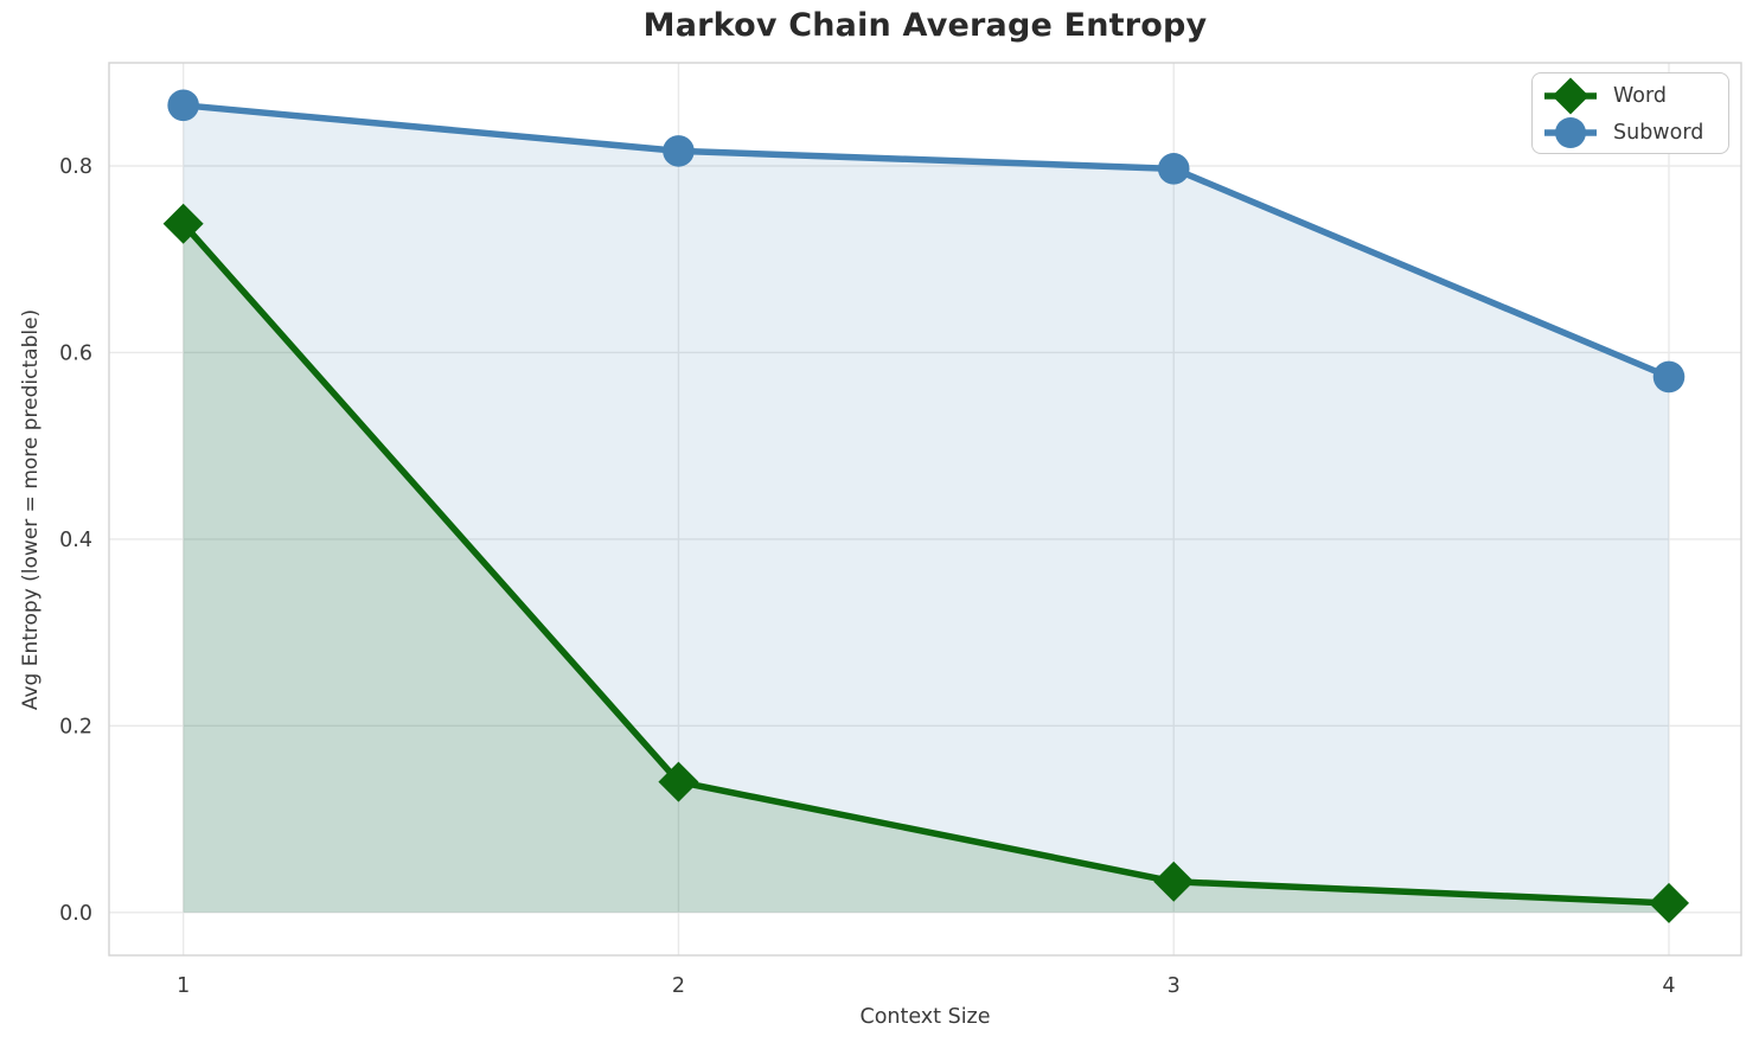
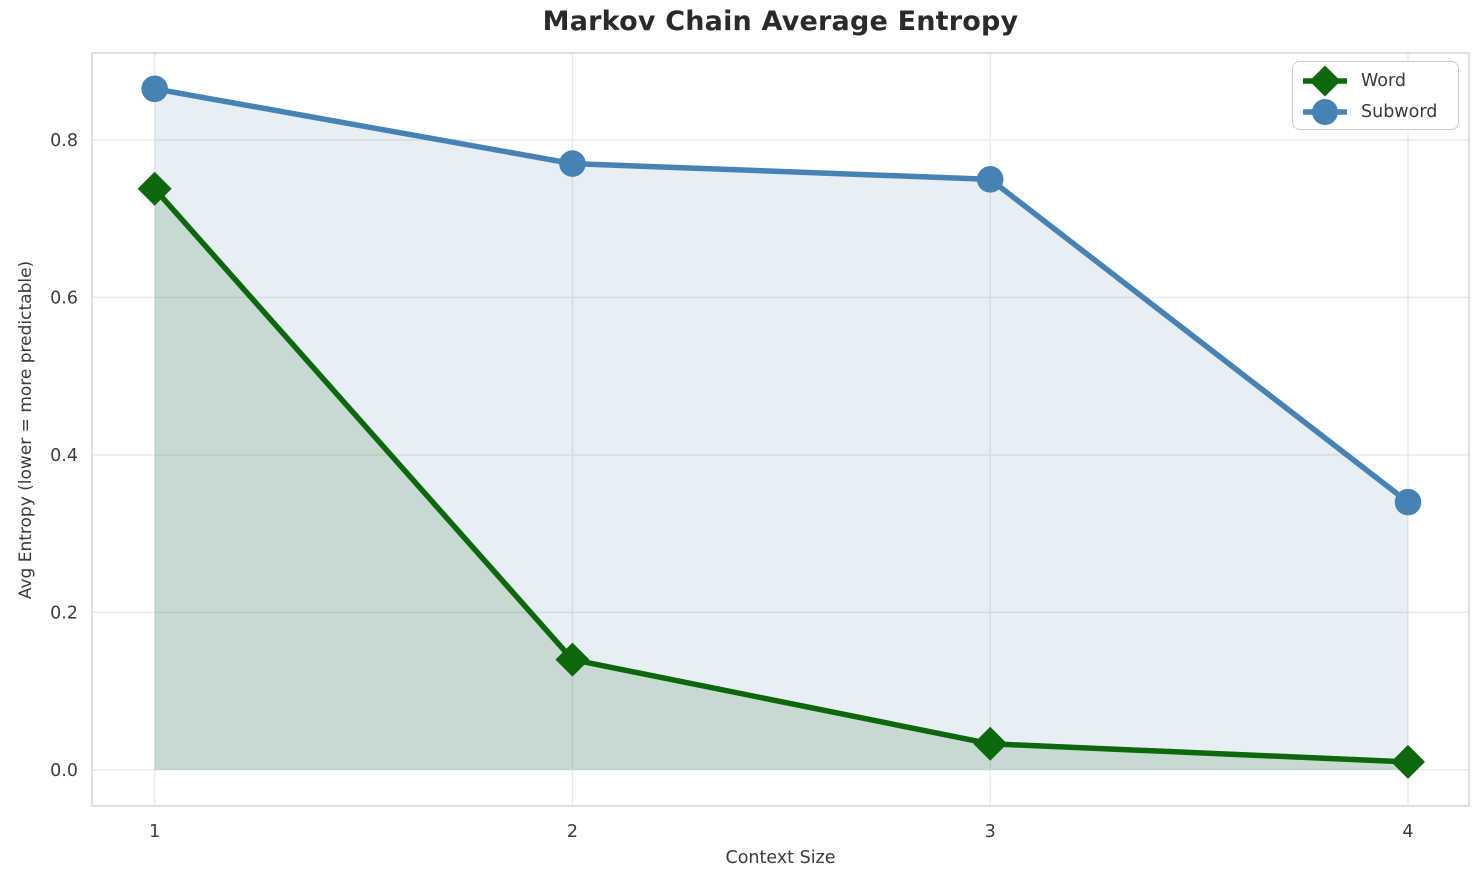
Subword/2: 0.82 -> 0.77
Subword/3: 0.80 -> 0.75
Subword/4: 0.57 -> 0.34
